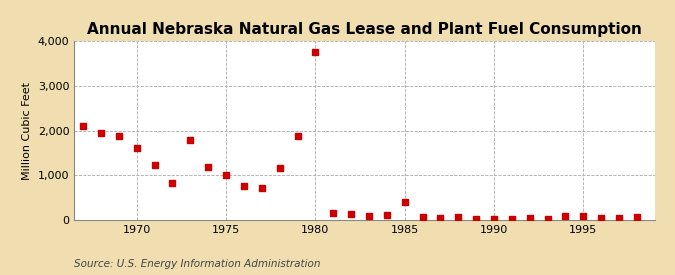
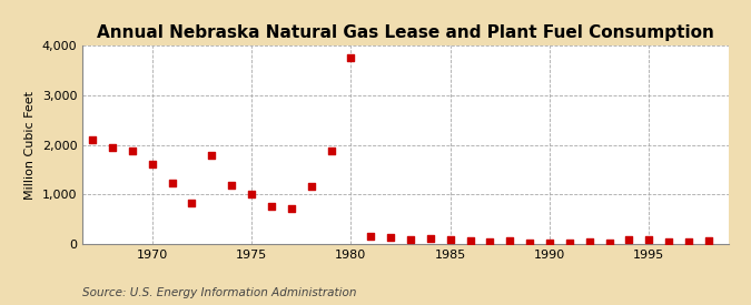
1985: 400 -> 100
